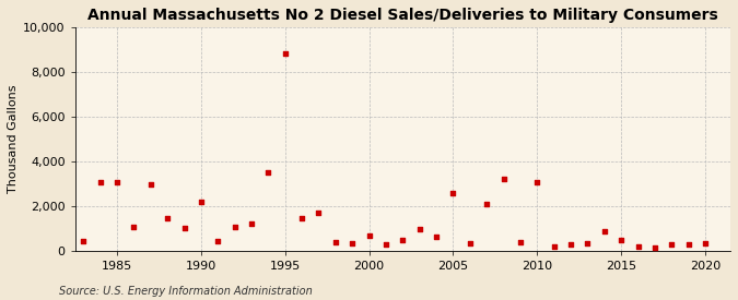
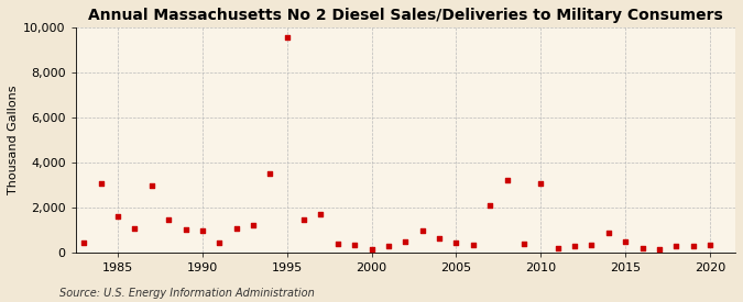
1985: 3,050 -> 1,600
1990: 2,200 -> 950
1995: 8,800 -> 9,550
2000: 650 -> 150
2005: 2,600 -> 450
